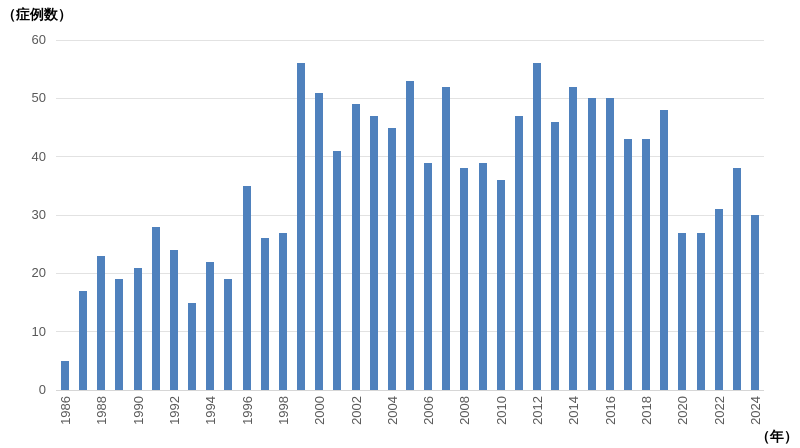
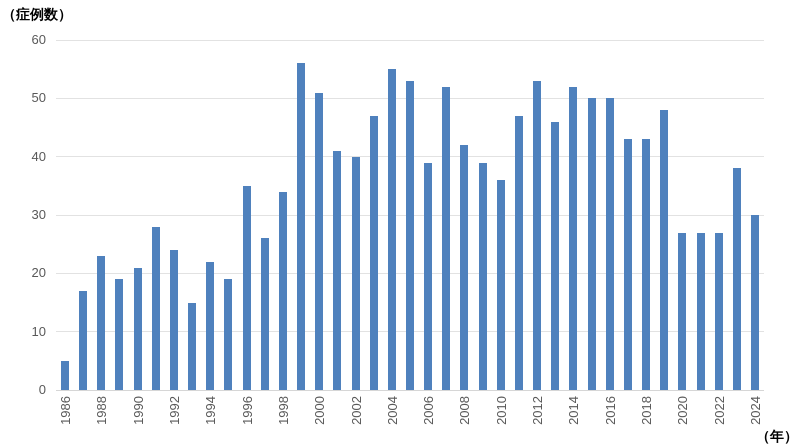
1998: 27 -> 34
2002: 49 -> 40
2004: 45 -> 55
2008: 38 -> 42
2012: 56 -> 53
2022: 31 -> 27
